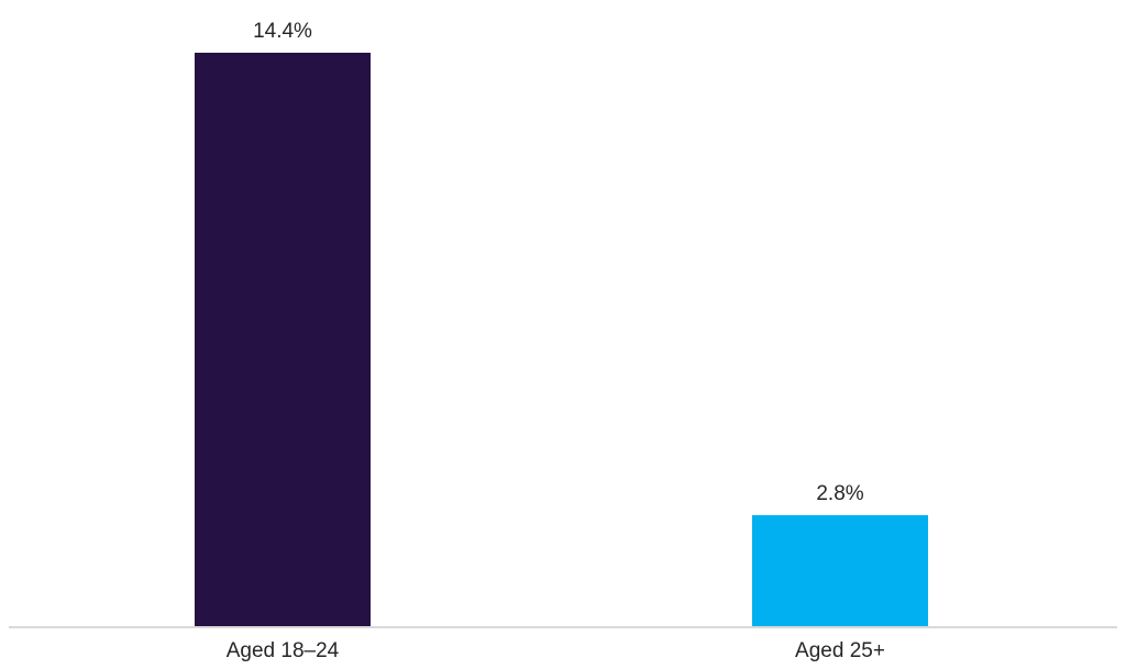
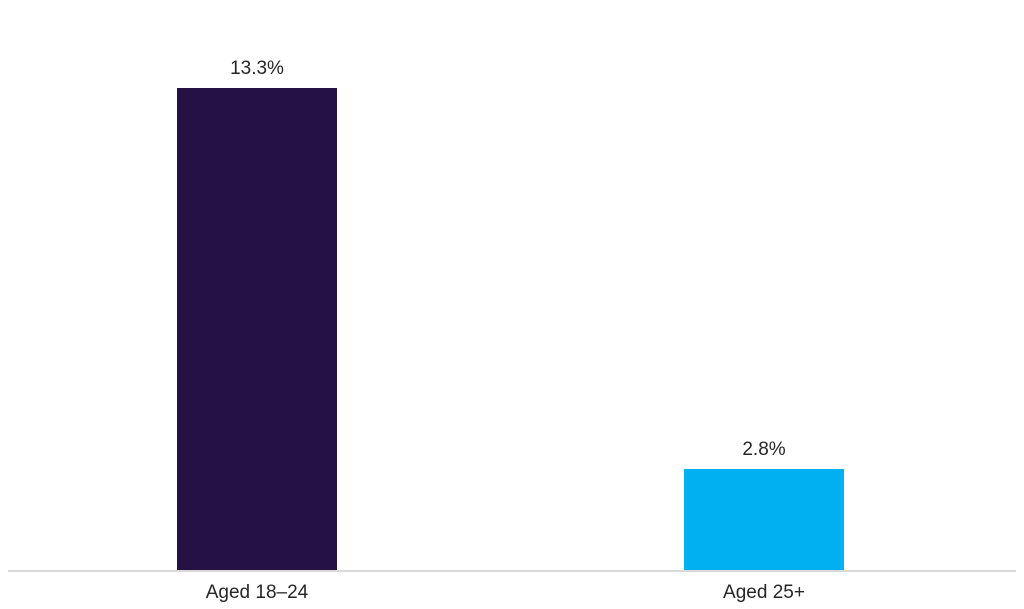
Aged 18–24: 14.4% -> 13.3%
